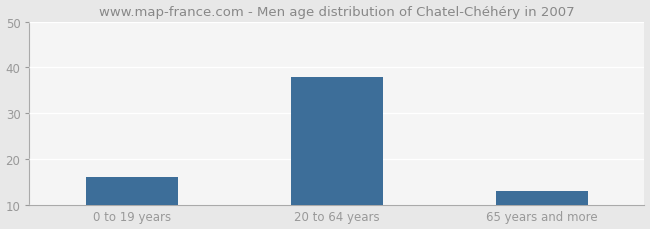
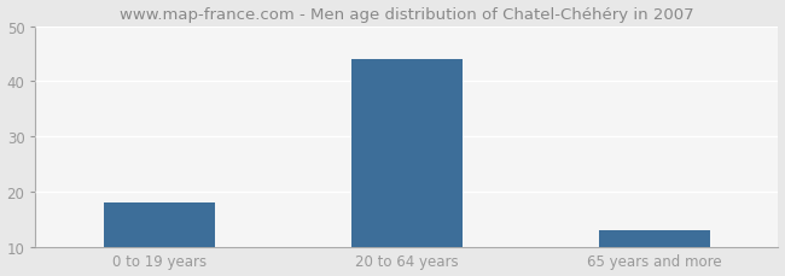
0 to 19 years: 16 -> 18
20 to 64 years: 38 -> 44
